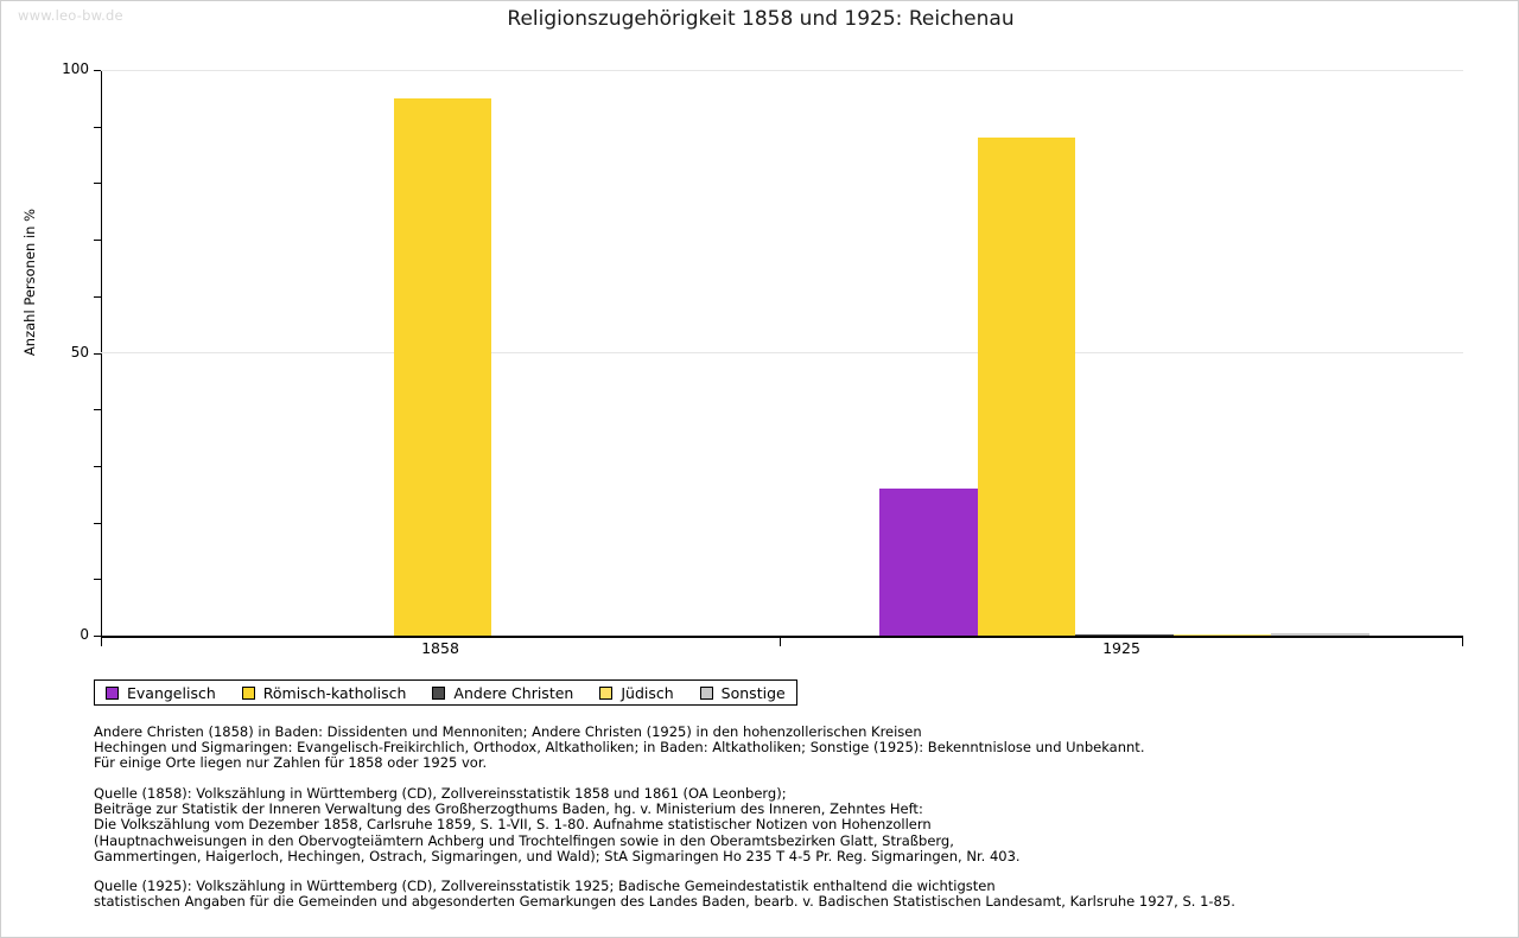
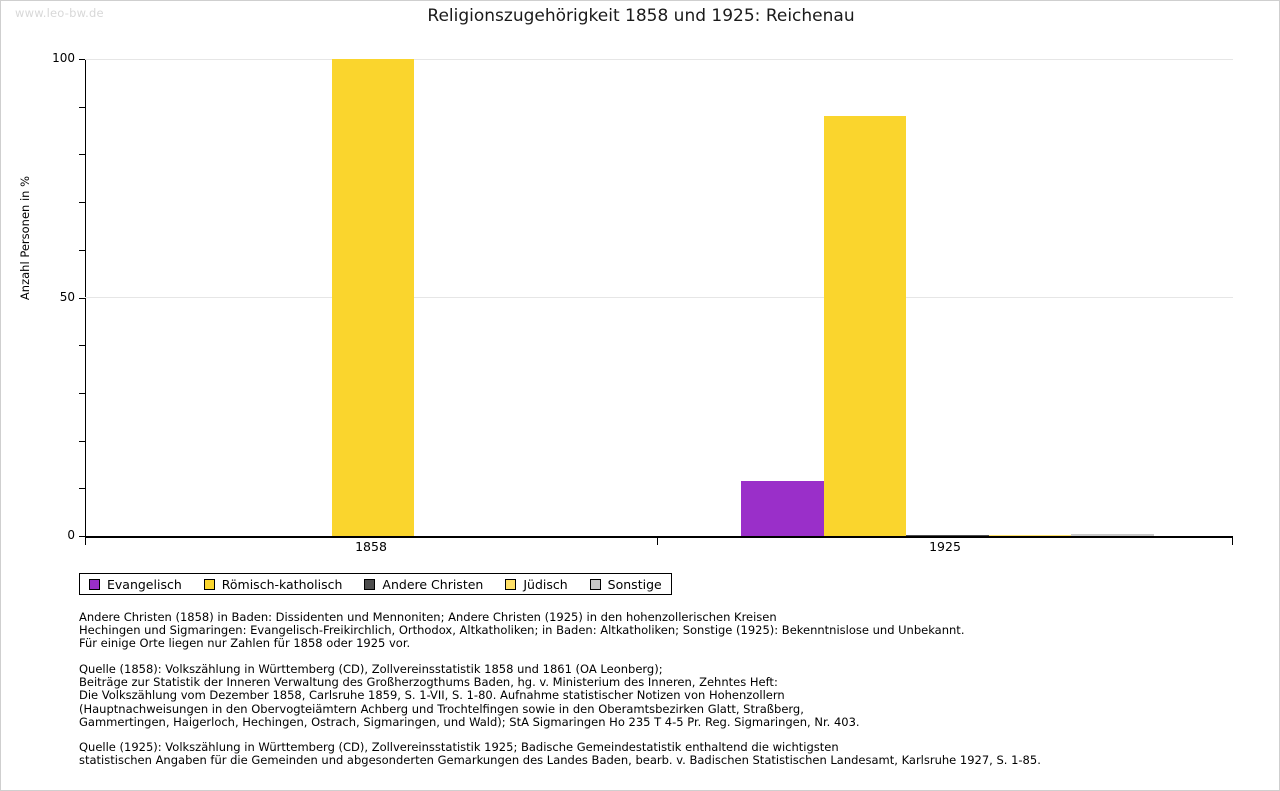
Römisch-katholisch/1858: 95 -> 100
Evangelisch/1925: 26 -> 12
